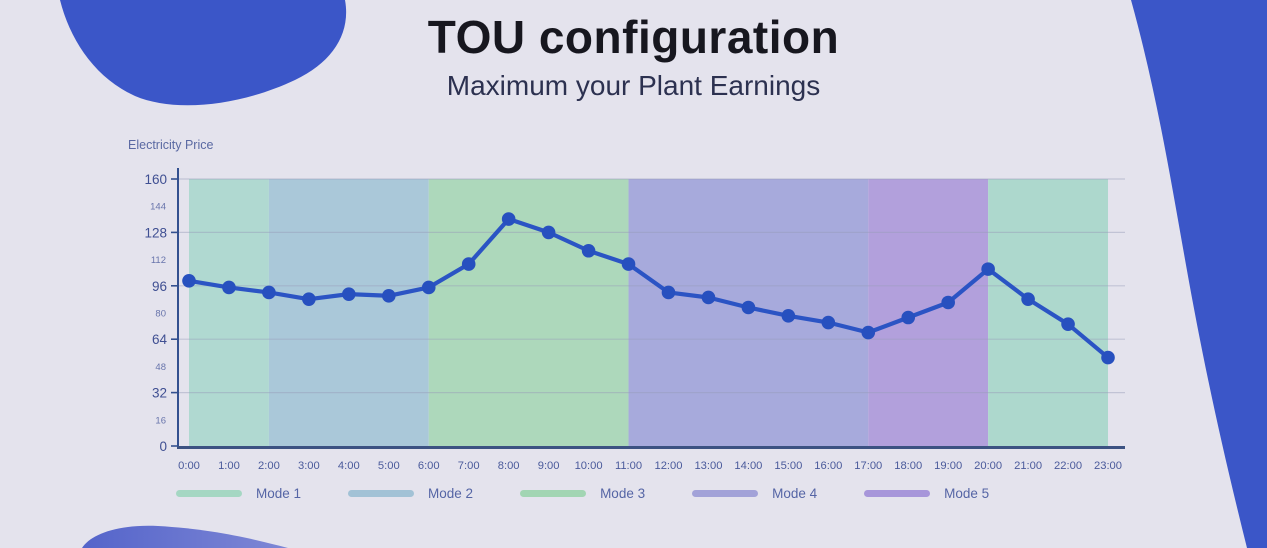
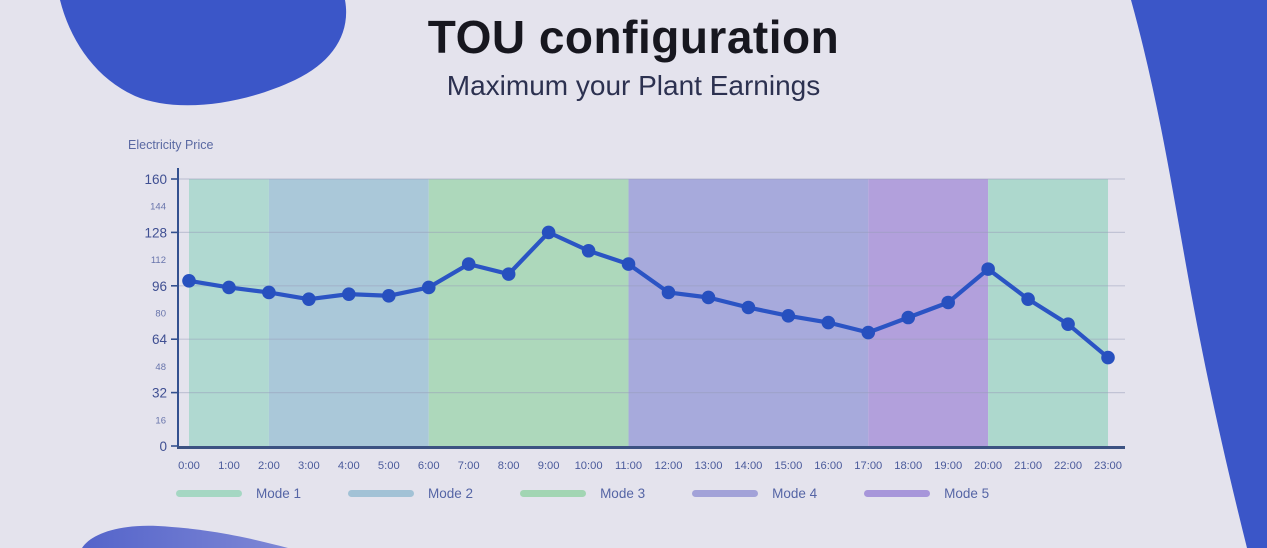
8:00: 136 -> 103
